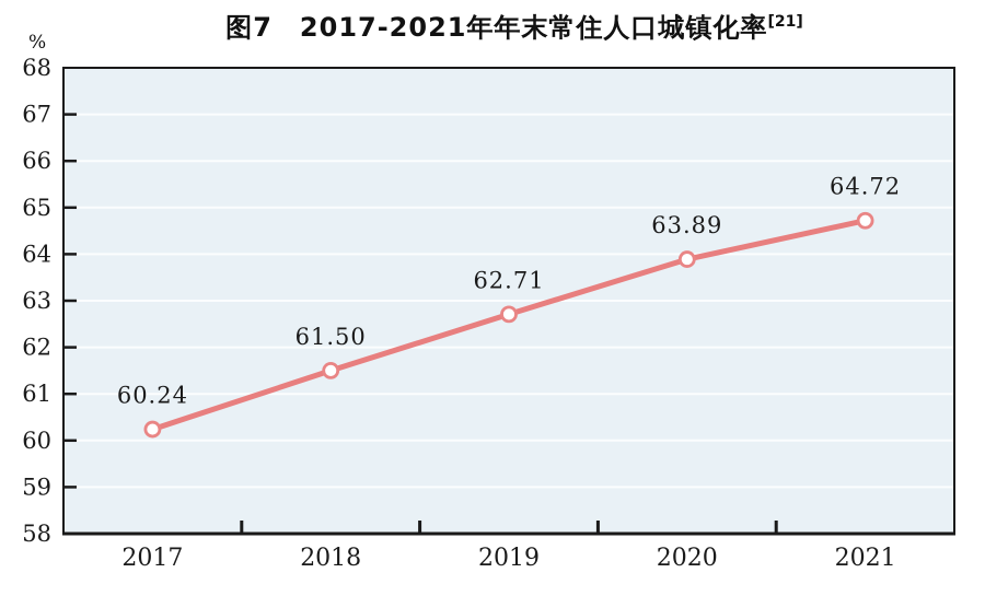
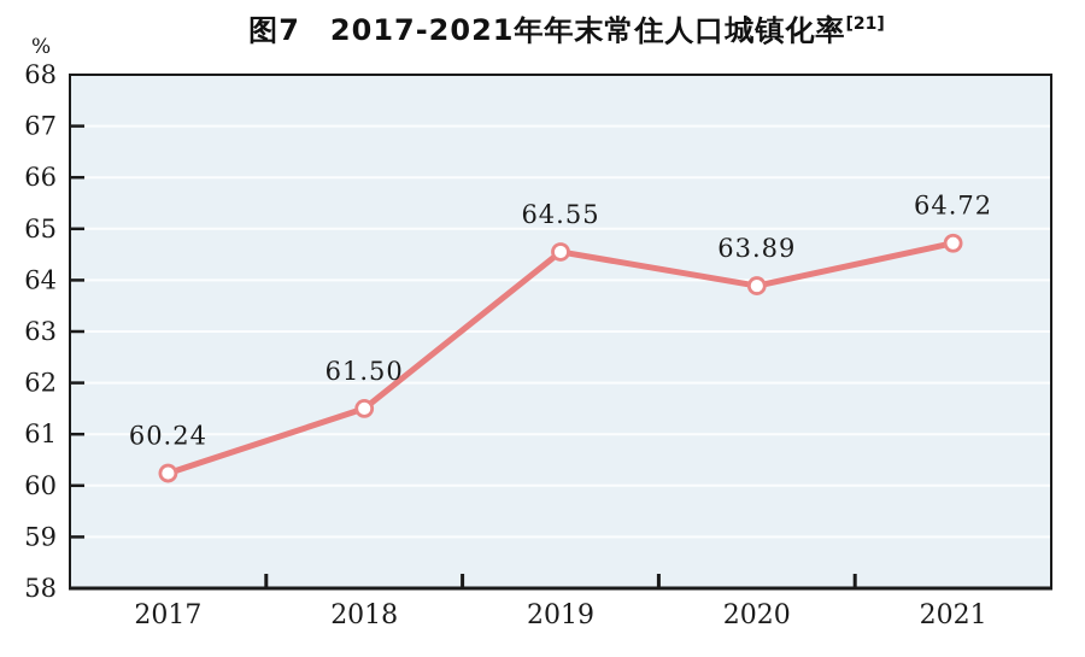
2019: 62.71 -> 64.55
